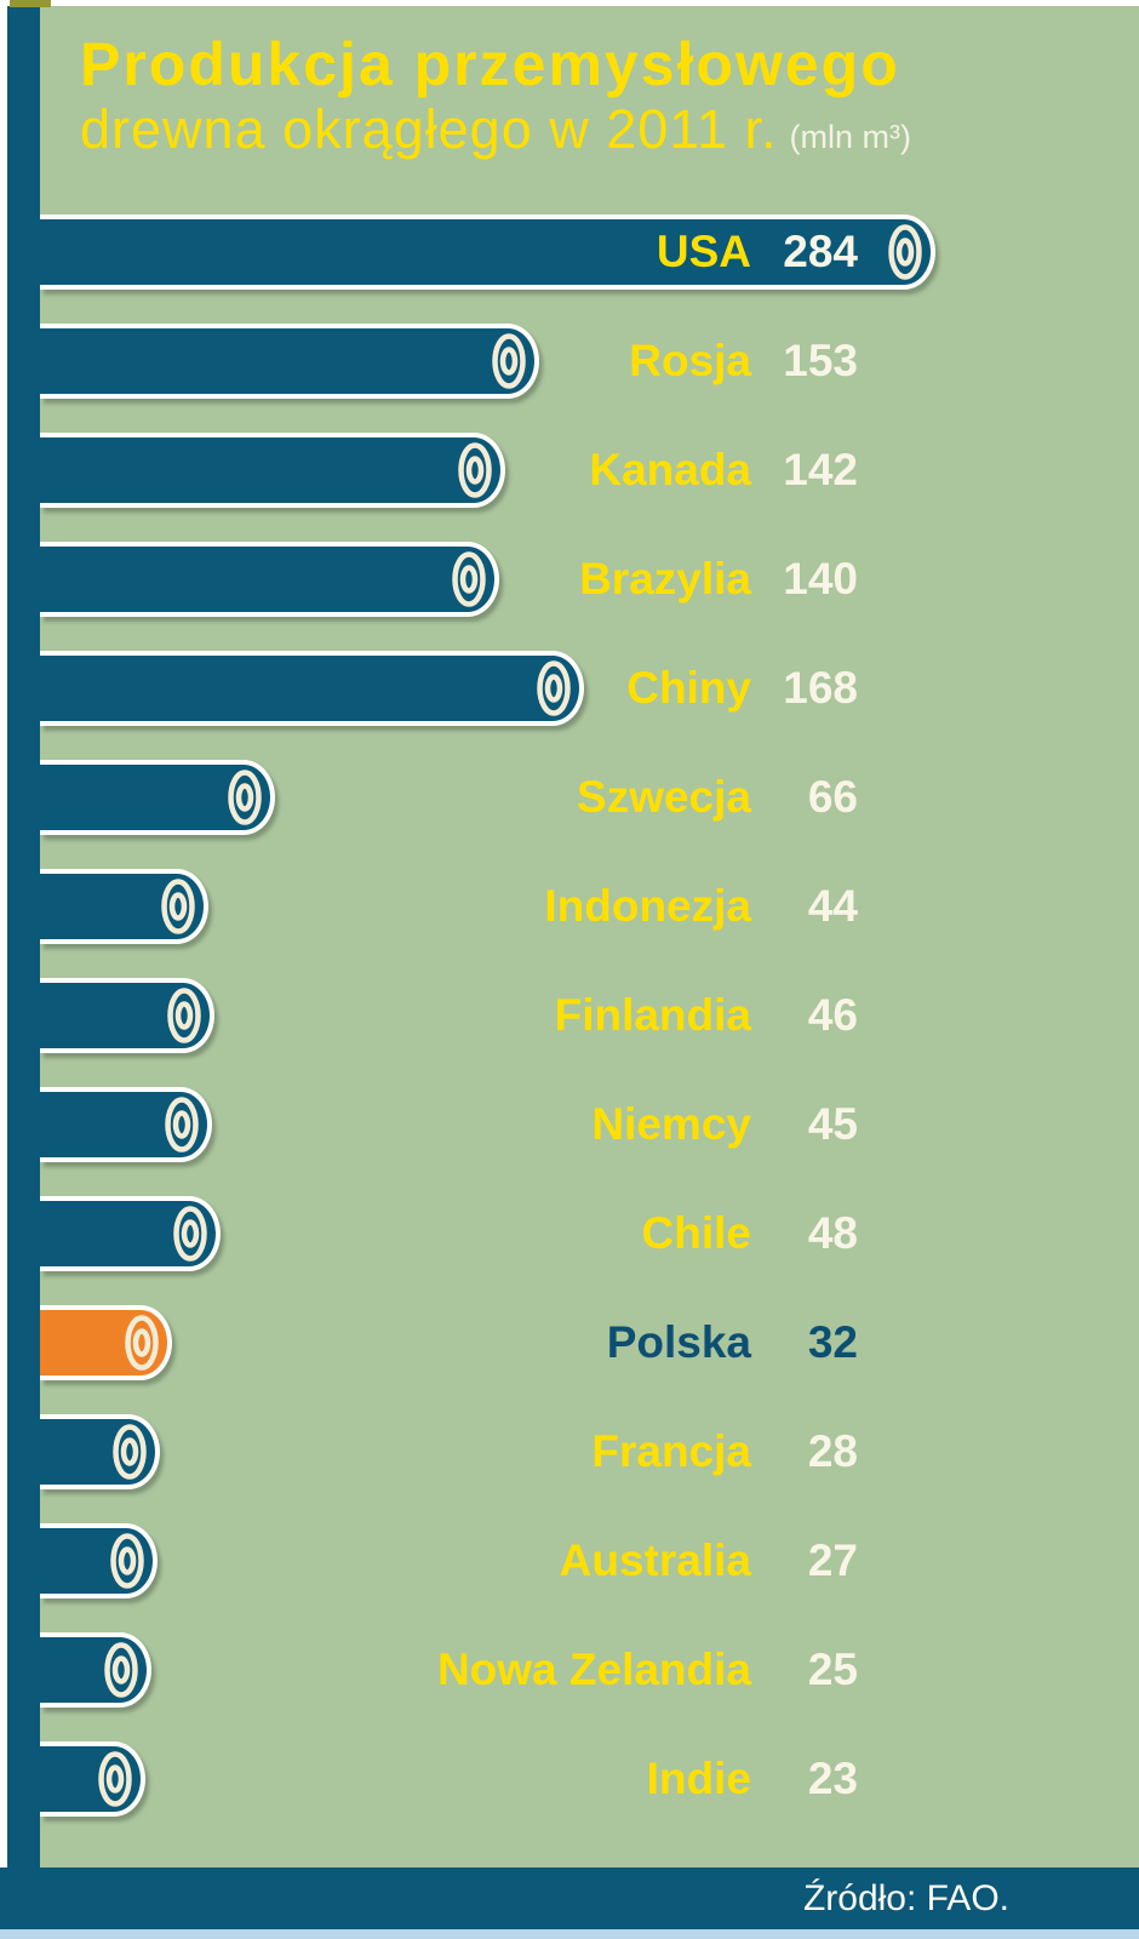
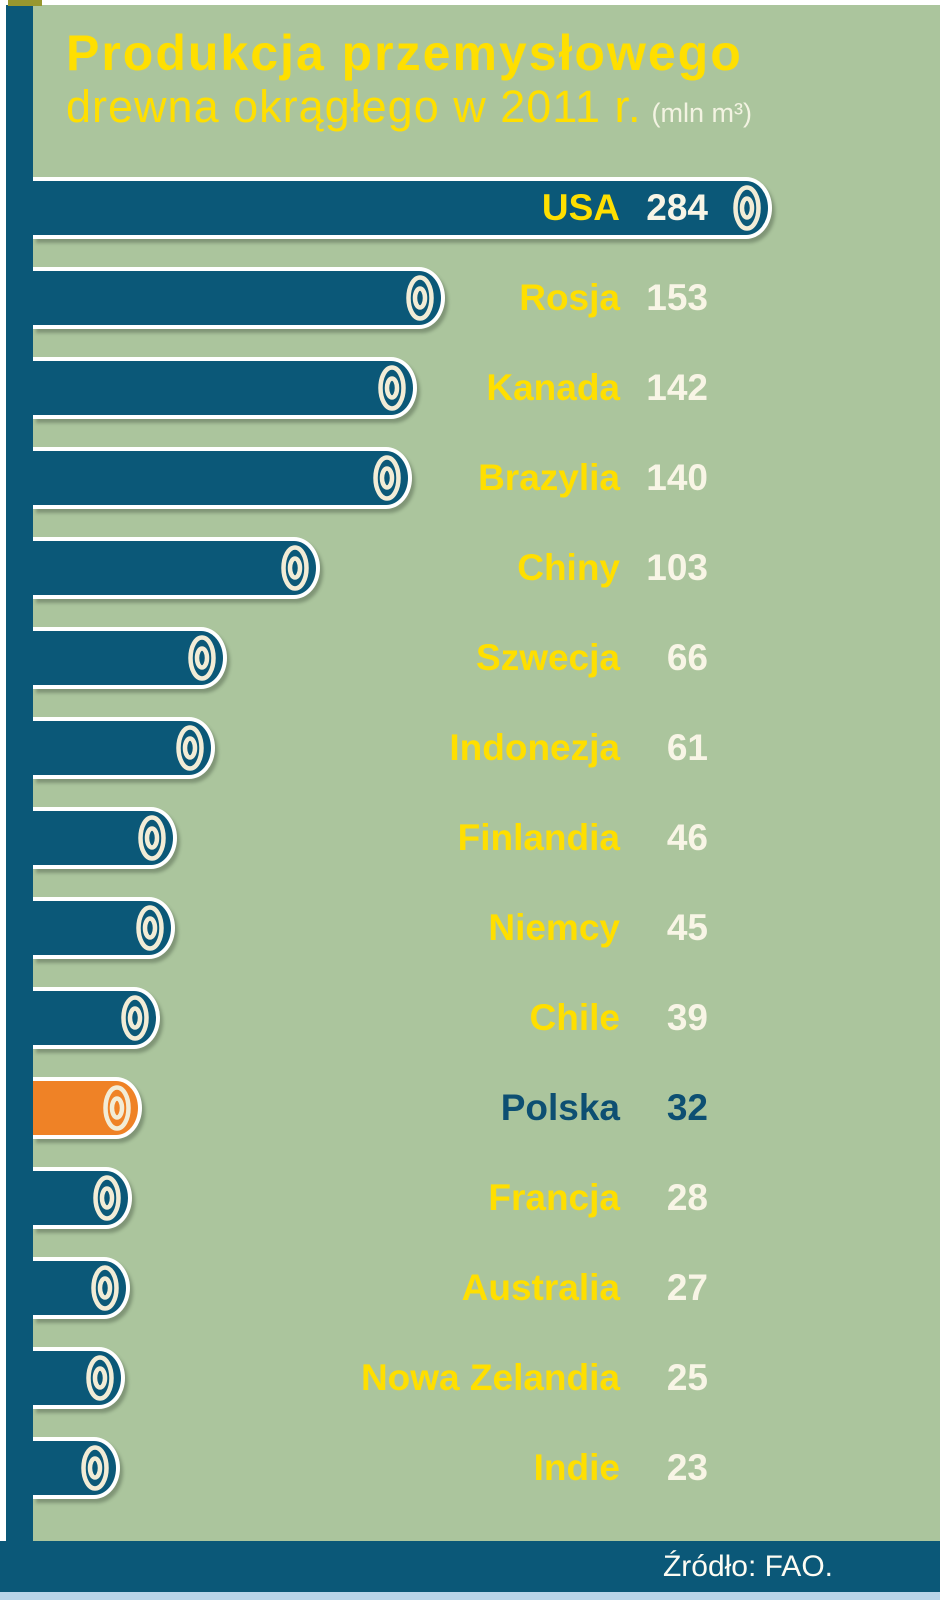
Chiny: 168 -> 103
Indonezja: 44 -> 61
Chile: 48 -> 39
